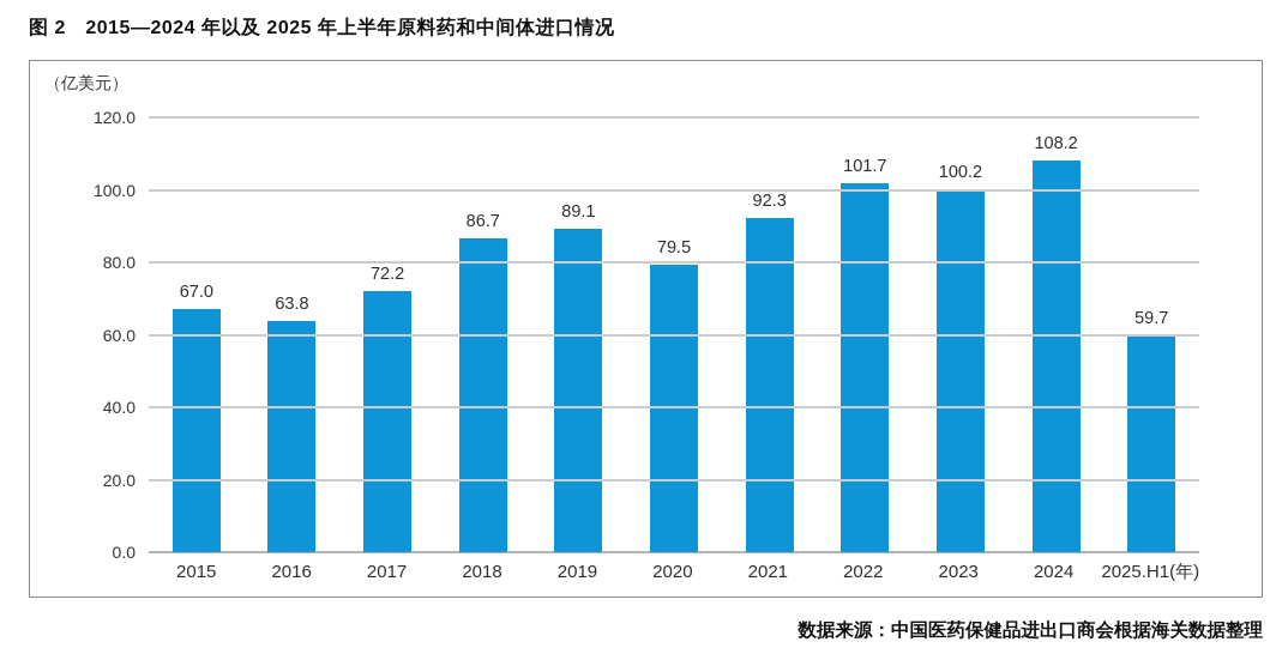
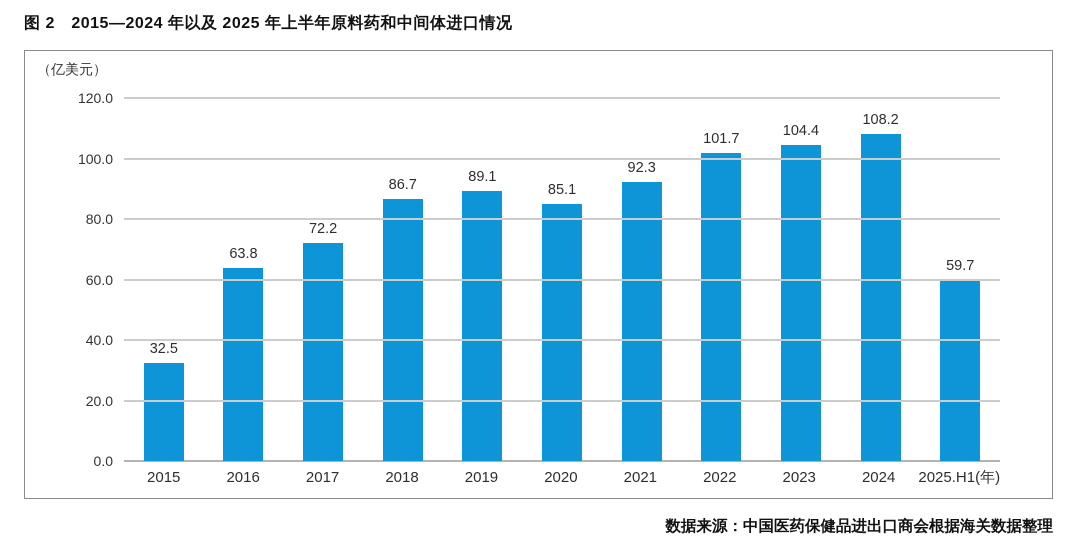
2015: 67.0 -> 32.5
2020: 79.5 -> 85.1
2023: 100.2 -> 104.4
